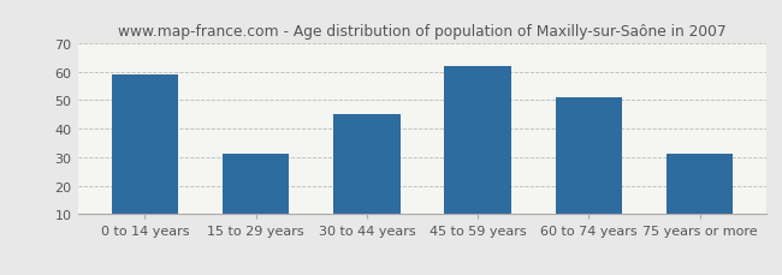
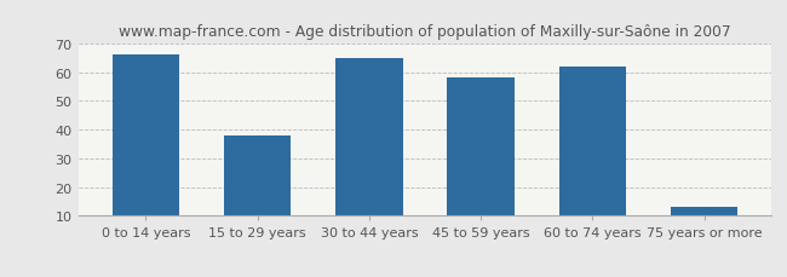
0 to 14 years: 59 -> 66
15 to 29 years: 31 -> 38
30 to 44 years: 45 -> 65
45 to 59 years: 62 -> 58
60 to 74 years: 51 -> 62
75 years or more: 31 -> 13
